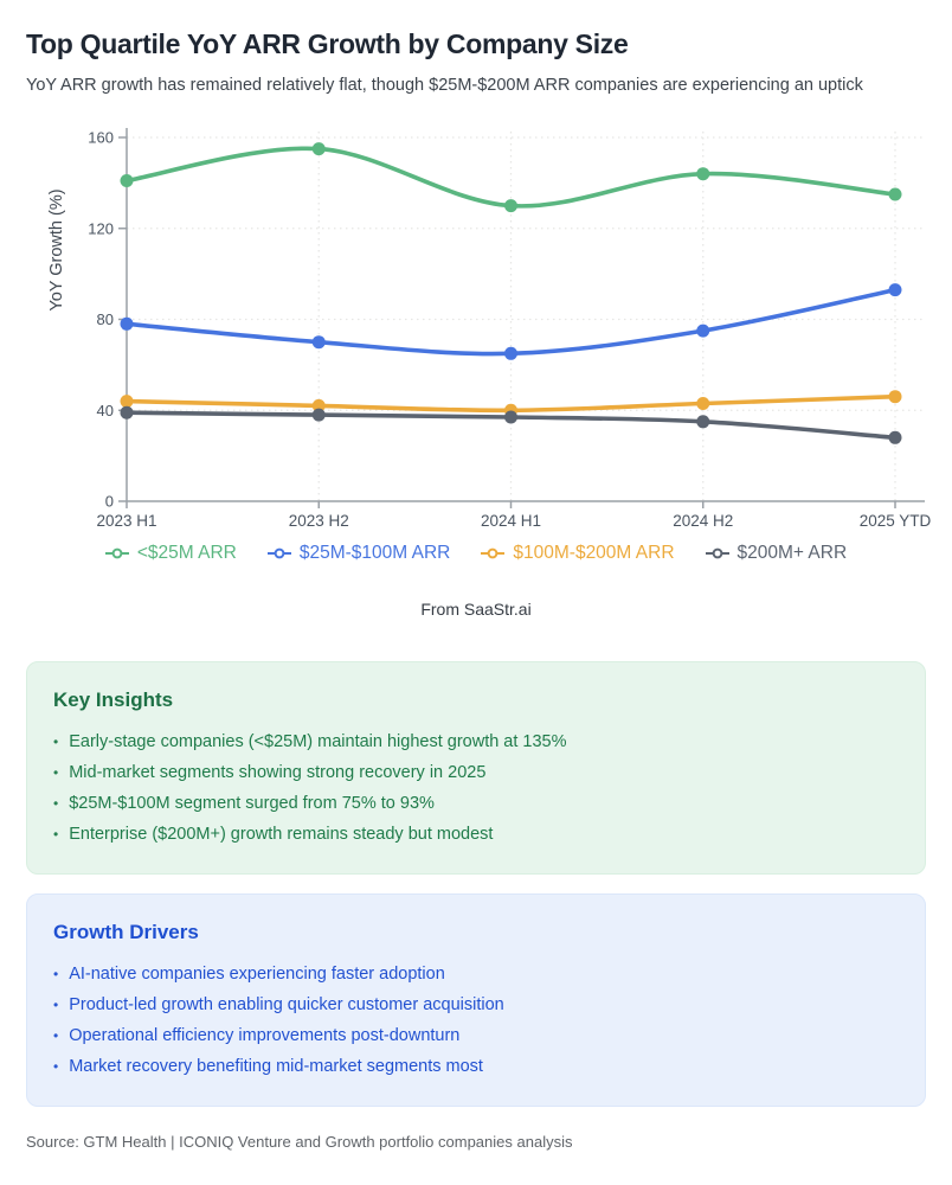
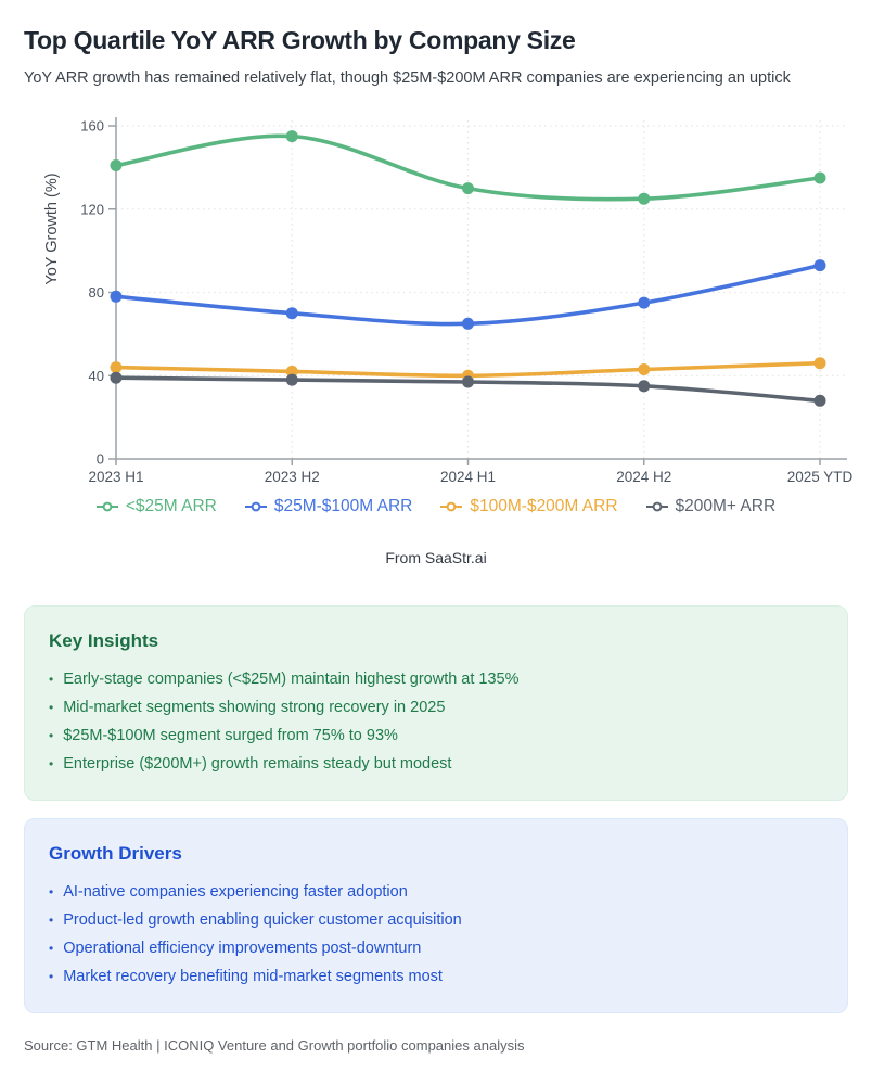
<$25M ARR/2024 H2: 144 -> 125
